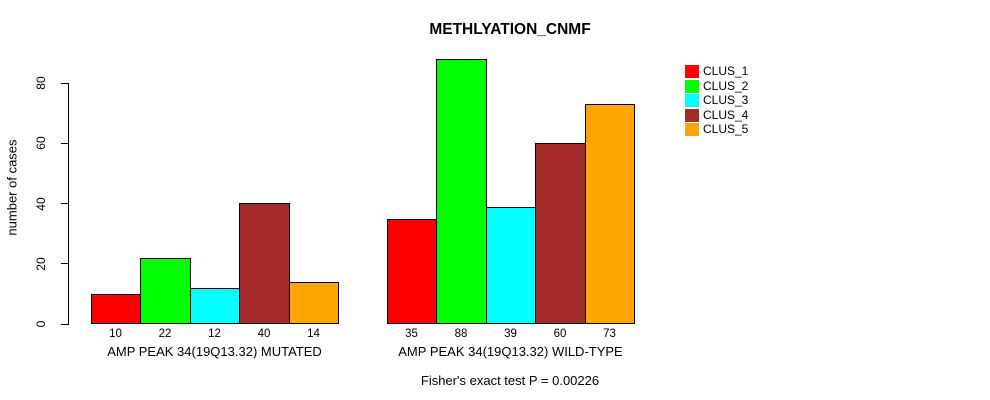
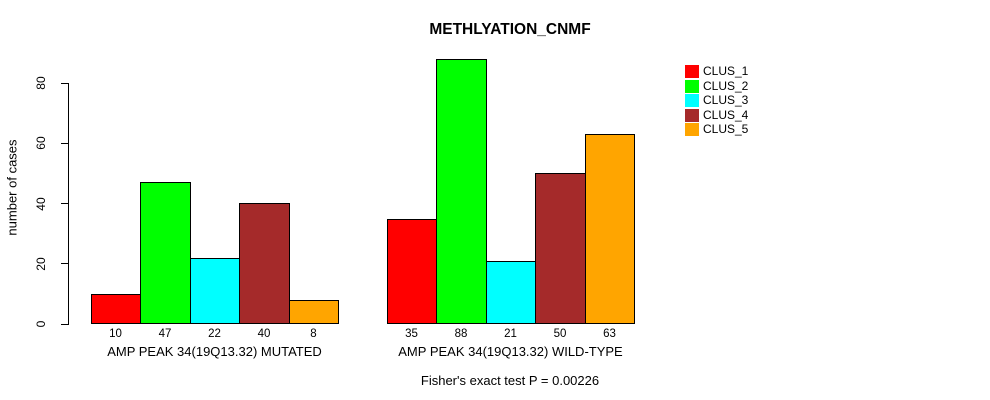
CLUS_2/AMP PEAK 34(19Q13.32) MUTATED: 22 -> 47
CLUS_3/AMP PEAK 34(19Q13.32) MUTATED: 12 -> 22
CLUS_5/AMP PEAK 34(19Q13.32) MUTATED: 14 -> 8
CLUS_3/AMP PEAK 34(19Q13.32) WILD-TYPE: 39 -> 21
CLUS_4/AMP PEAK 34(19Q13.32) WILD-TYPE: 60 -> 50
CLUS_5/AMP PEAK 34(19Q13.32) WILD-TYPE: 73 -> 63
